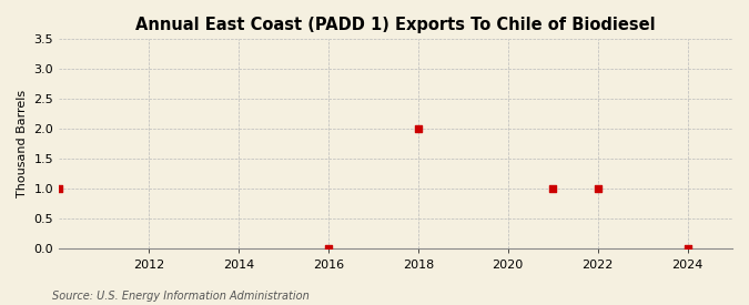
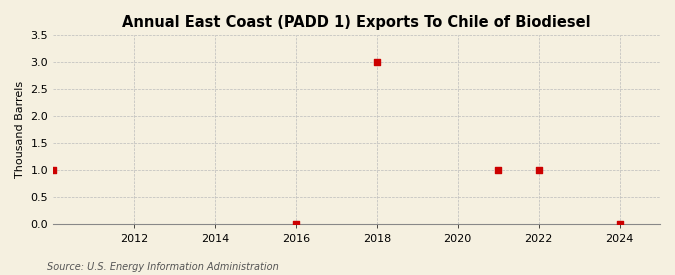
2018: 2 -> 3
